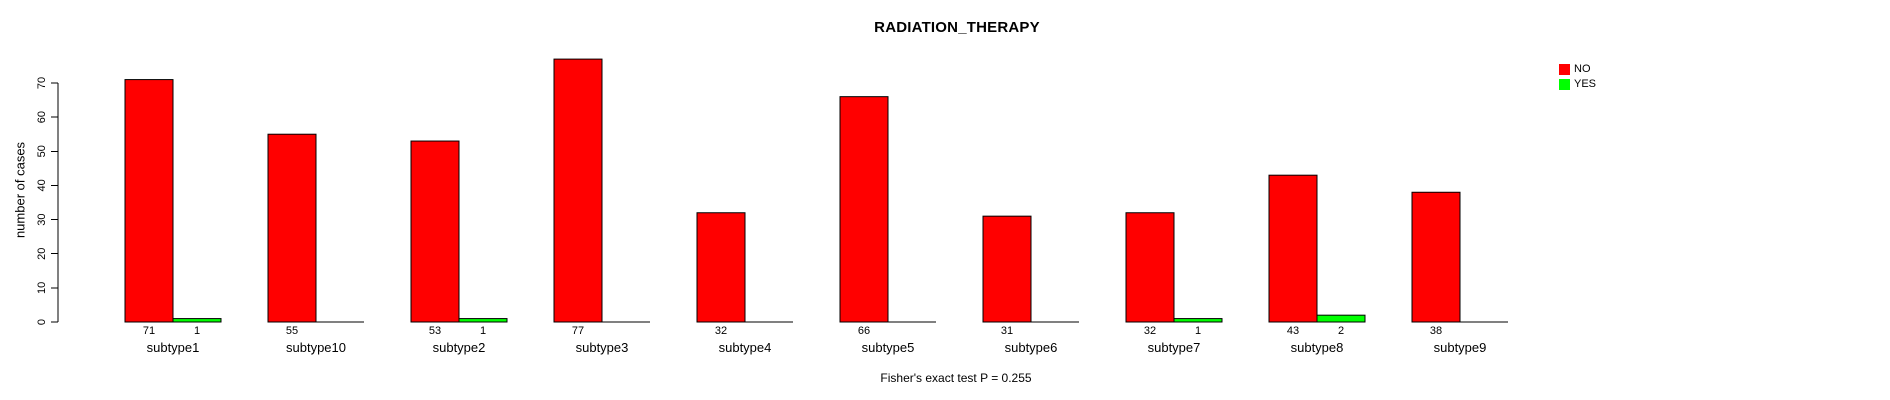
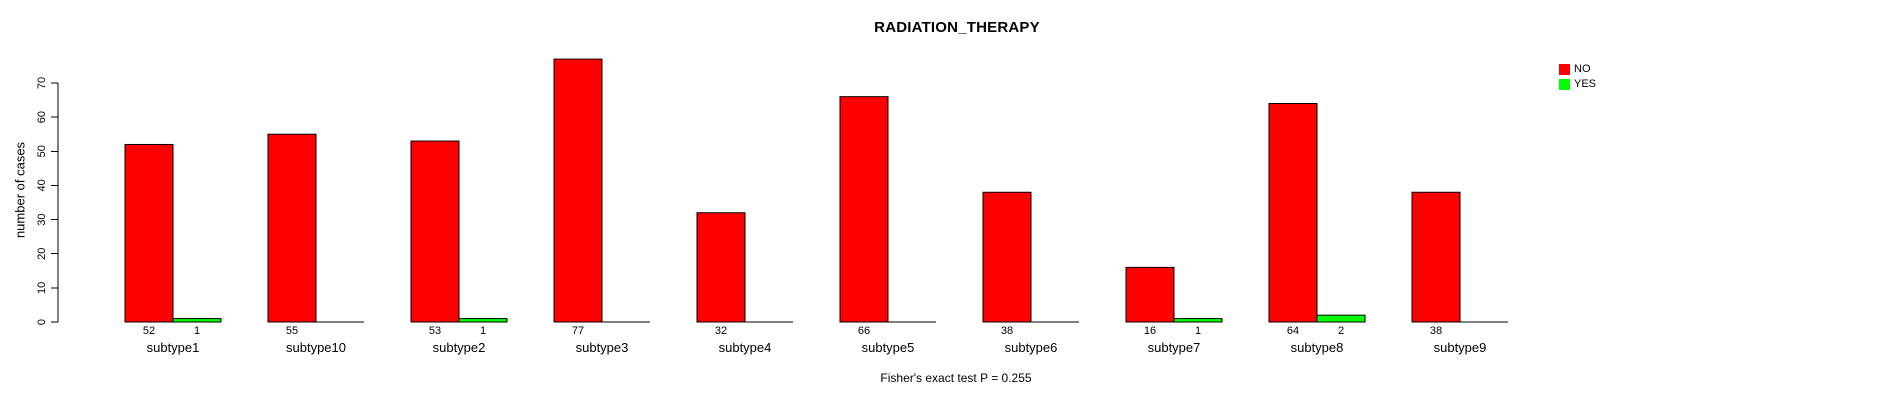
NO/subtype1: 71 -> 52
NO/subtype6: 31 -> 38
NO/subtype7: 32 -> 16
NO/subtype8: 43 -> 64
